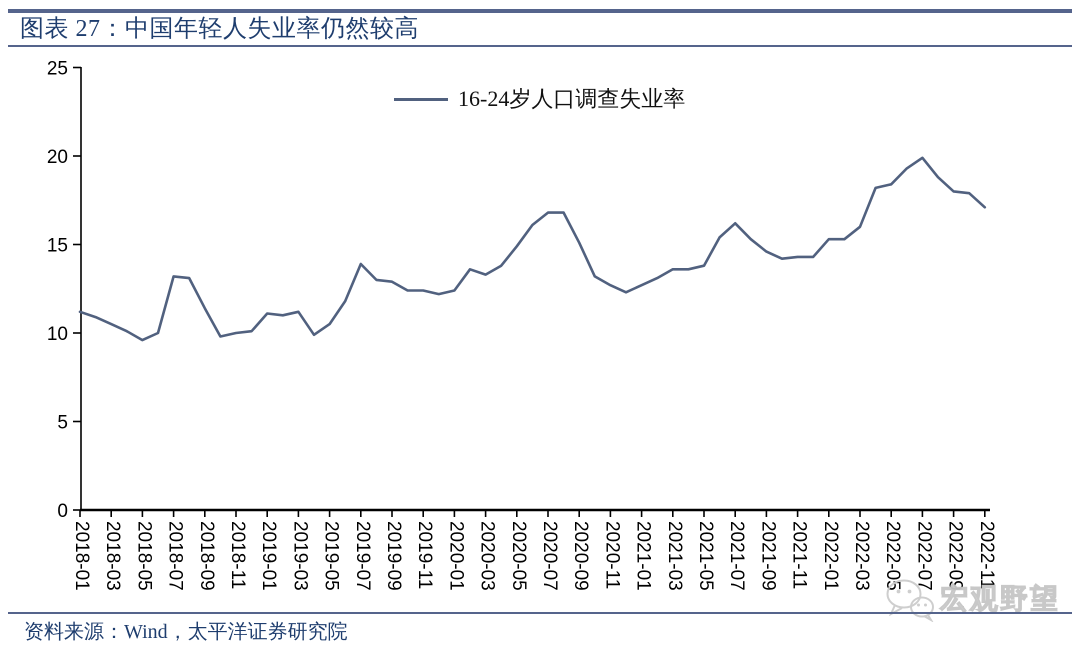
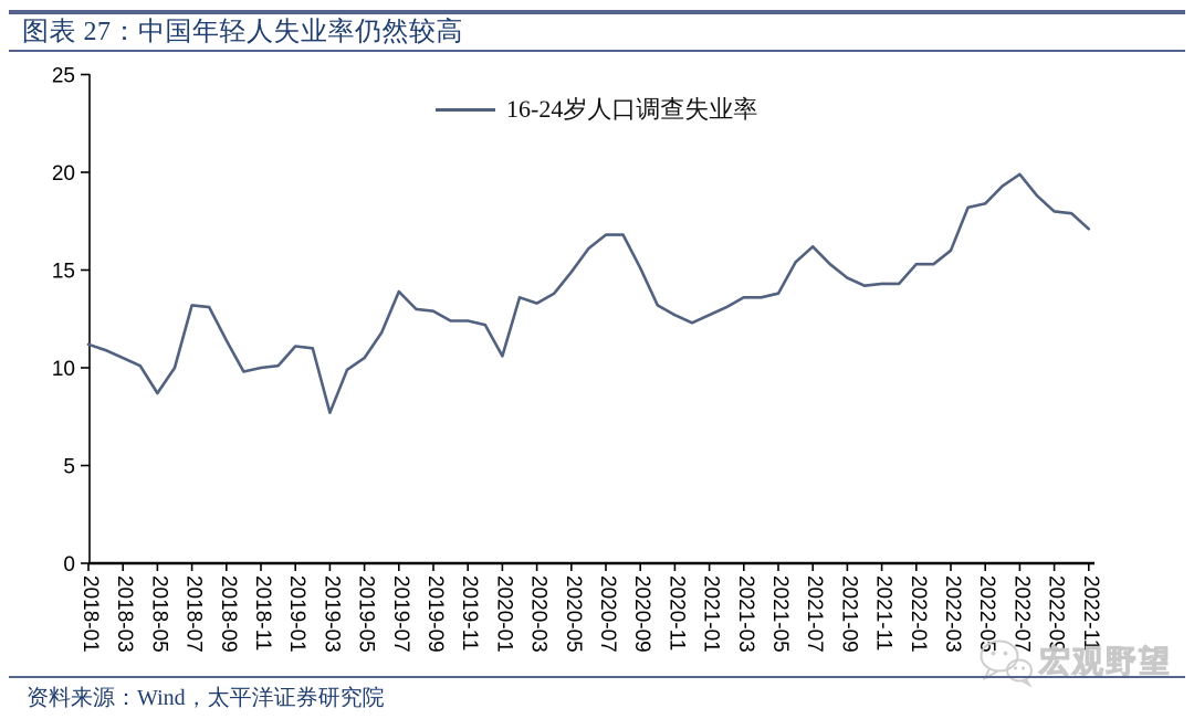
2018-05: 9.6 -> 8.7
2019-03: 11.2 -> 7.7
2020-01: 12.4 -> 10.6
